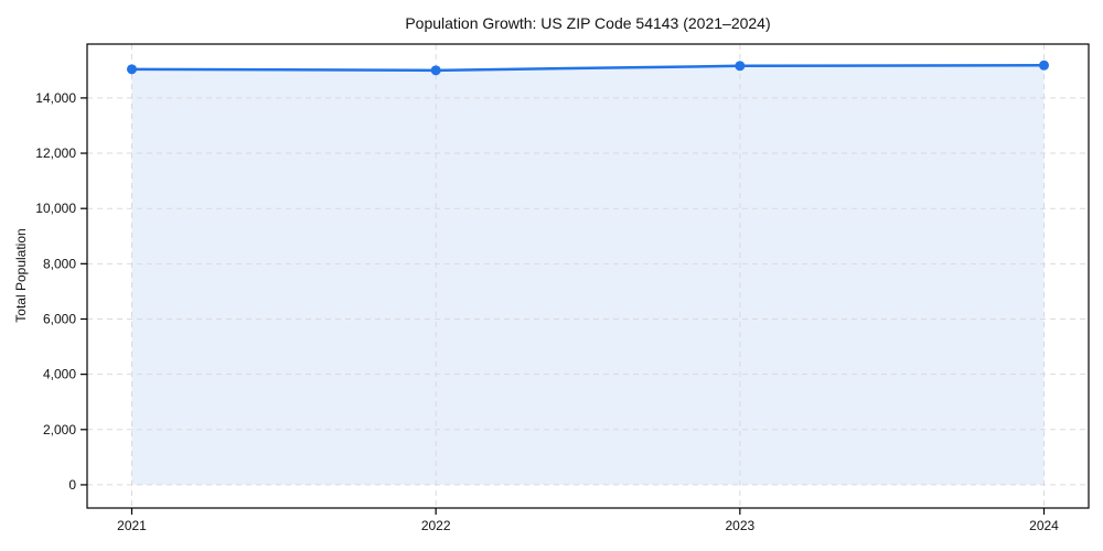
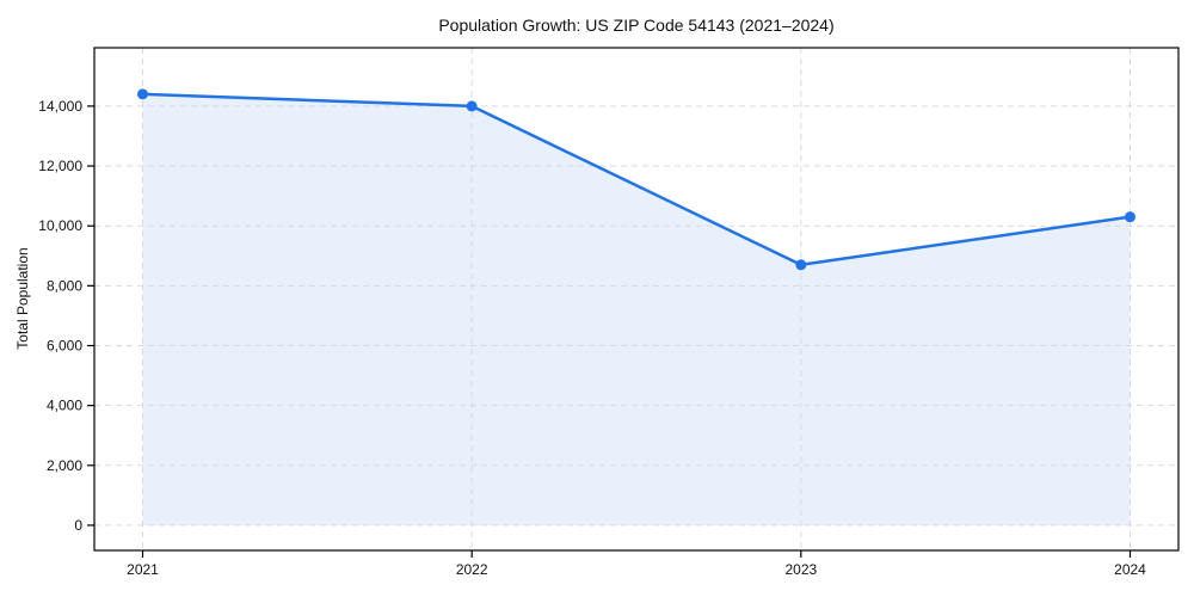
2021: 15000 -> 14400
2022: 15000 -> 14000
2023: 15200 -> 8700
2024: 15200 -> 10300
